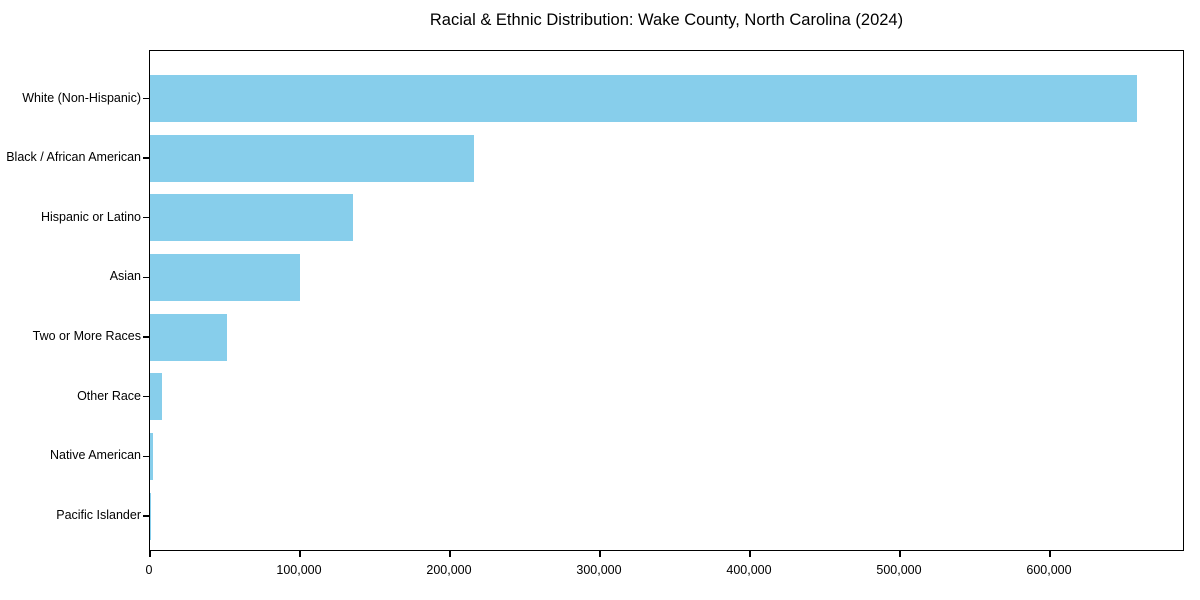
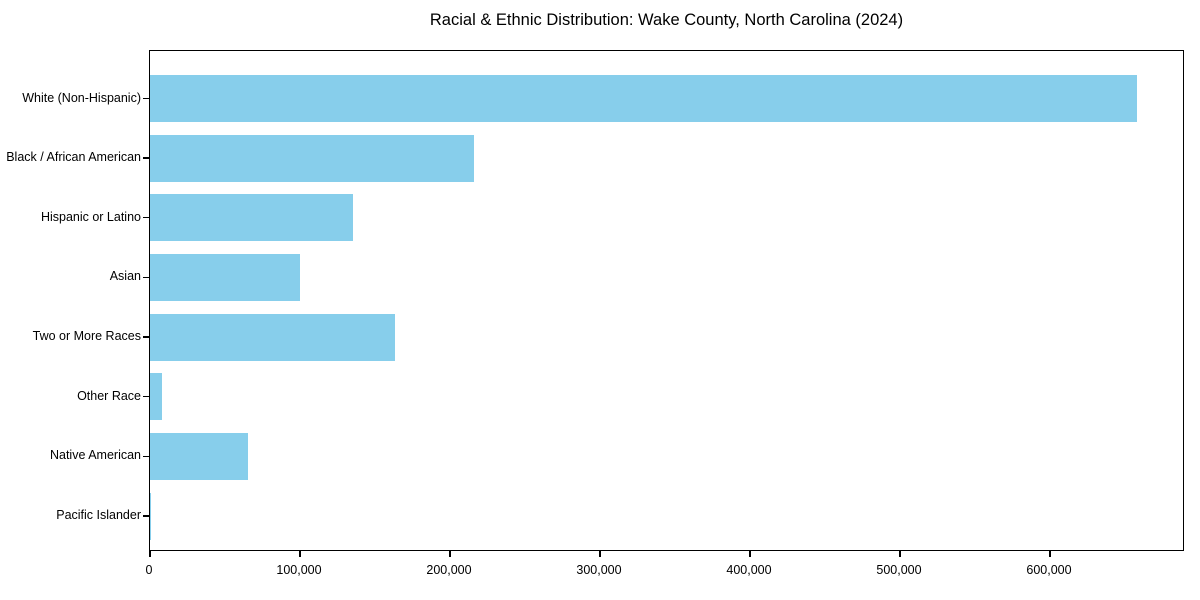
Two or More Races: 51000 -> 163000
Native American: 2000 -> 65000
